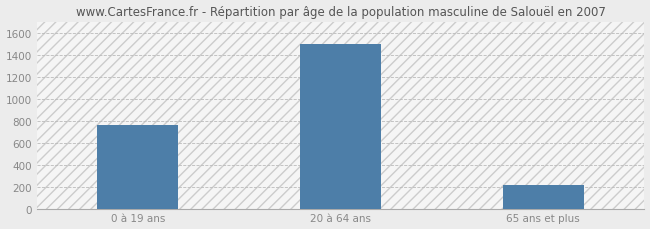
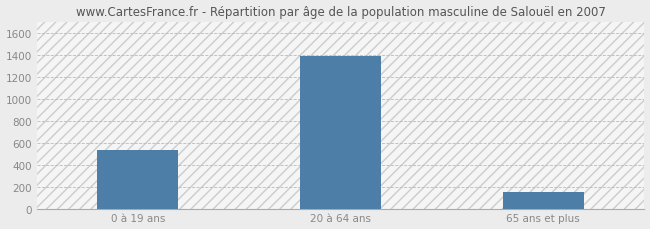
0 à 19 ans: 760 -> 540
20 à 64 ans: 1500 -> 1390
65 ans et plus: 210 -> 160
